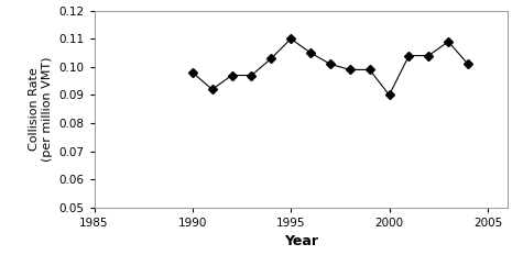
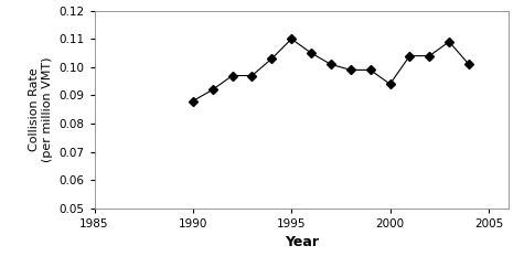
1990: 0.098 -> 0.088
2000: 0.090 -> 0.094
